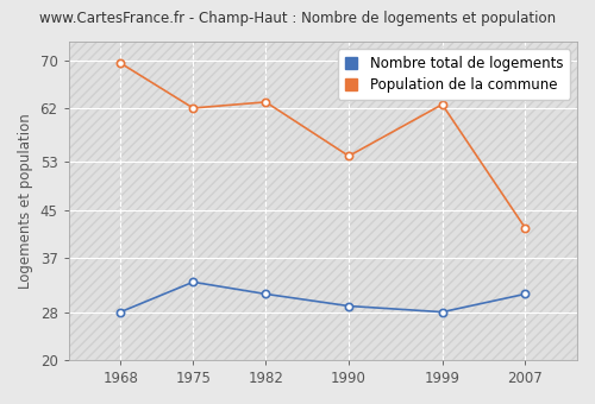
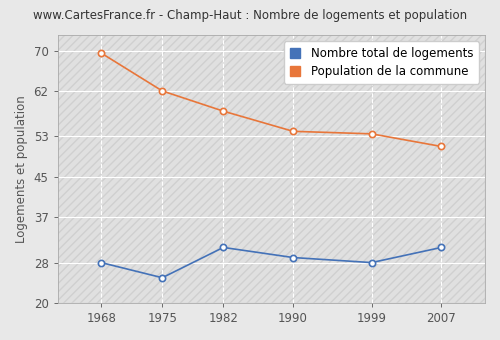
Nombre total de logements/1975: 33 -> 25
Population de la commune/1982: 63.0 -> 58.0
Population de la commune/1999: 62.6 -> 53.5
Population de la commune/2007: 42.0 -> 51.0
